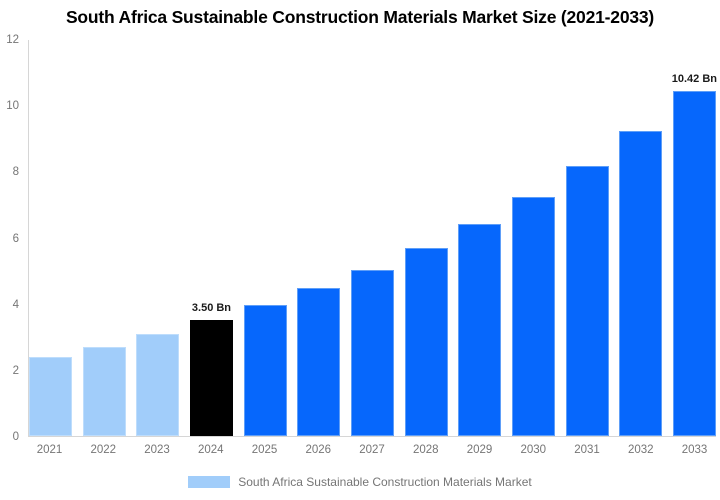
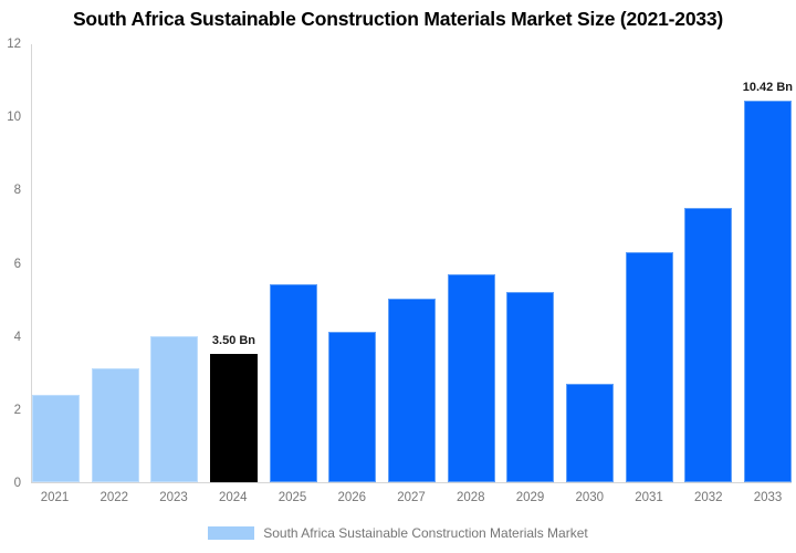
2022: 2.7 -> 3.1
2023: 3.1 -> 4.0
2025: 4.0 -> 5.4
2026: 4.5 -> 4.1
2029: 6.4 -> 5.2
2030: 7.2 -> 2.7
2031: 8.2 -> 6.3
2032: 9.2 -> 7.5
